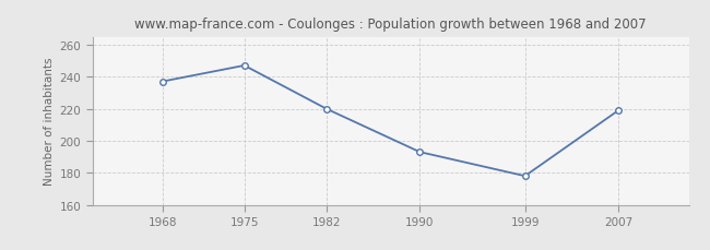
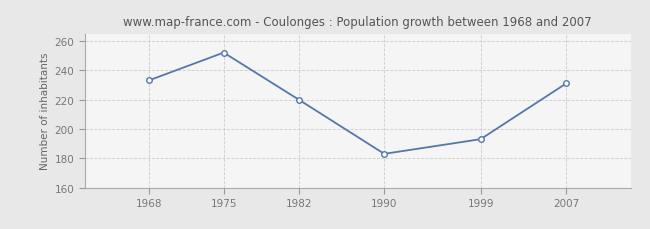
1968: 237 -> 233
1975: 247 -> 252
1990: 193 -> 183
1999: 178 -> 193
2007: 219 -> 231
